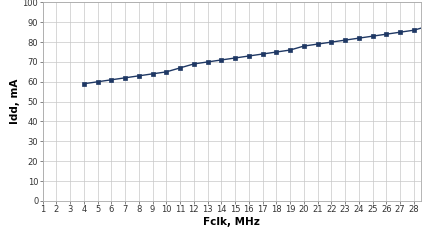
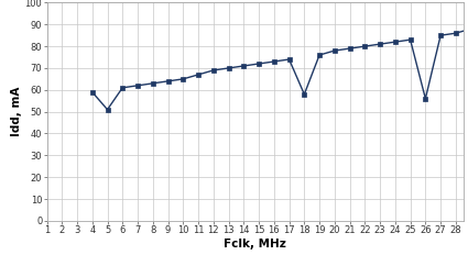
5: 60 -> 51
18: 75 -> 58
26: 84 -> 56
